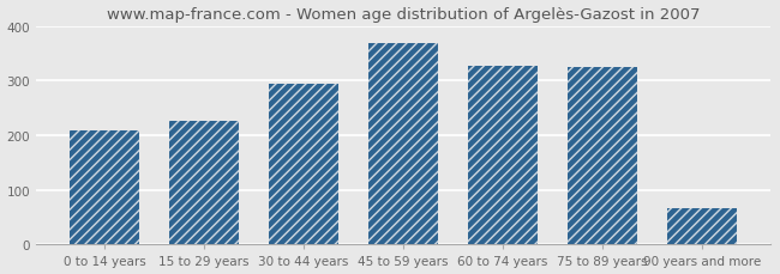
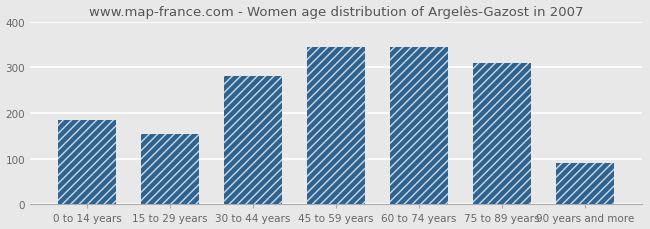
0 to 14 years: 209 -> 185
15 to 29 years: 226 -> 155
30 to 44 years: 295 -> 280
45 to 59 years: 368 -> 345
60 to 74 years: 327 -> 345
75 to 89 years: 325 -> 310
90 years and more: 66 -> 90
